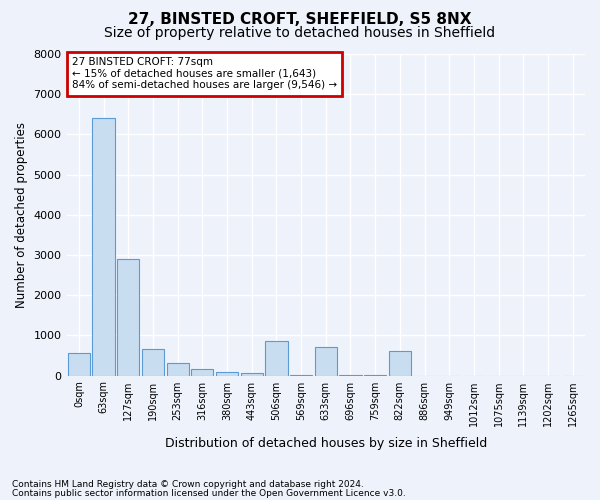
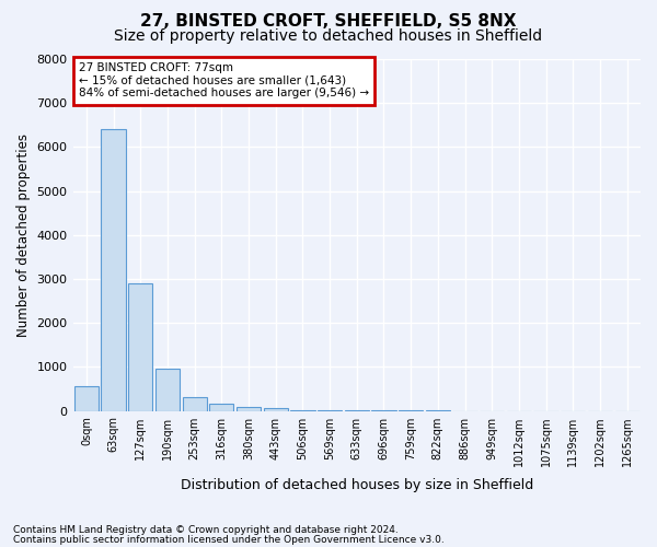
190sqm: 650 -> 950
506sqm: 850 -> 20
633sqm: 700 -> 0
822sqm: 600 -> 0
